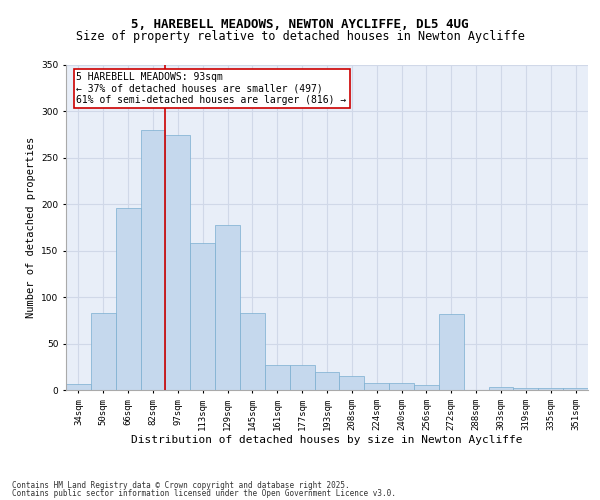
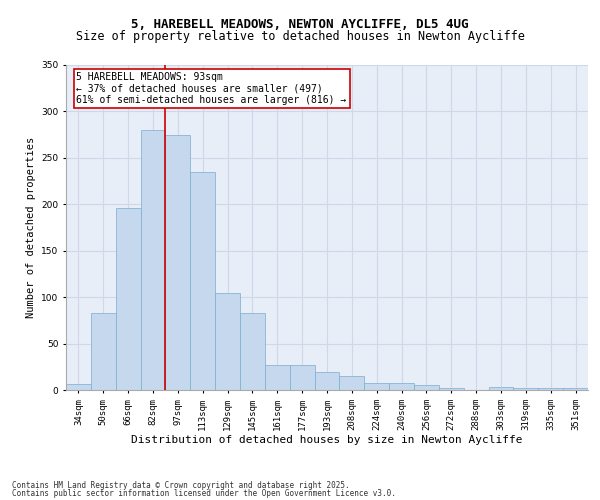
113sqm: 158 -> 235
129sqm: 178 -> 105
272sqm: 82 -> 2
